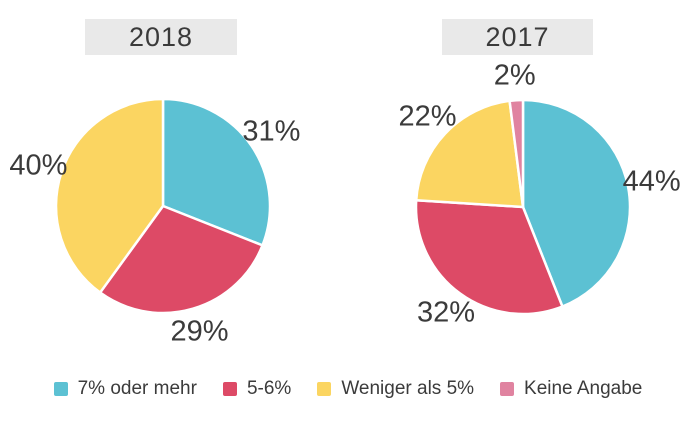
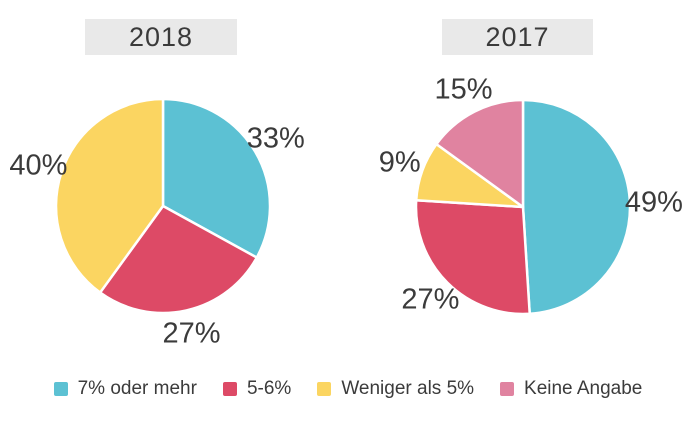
2018/7% oder mehr: 31% -> 33%
2018/5-6%: 29% -> 27%
2017/7% oder mehr: 44% -> 49%
2017/5-6%: 32% -> 27%
2017/Weniger als 5%: 22% -> 9%
2017/Keine Angabe: 2% -> 15%
